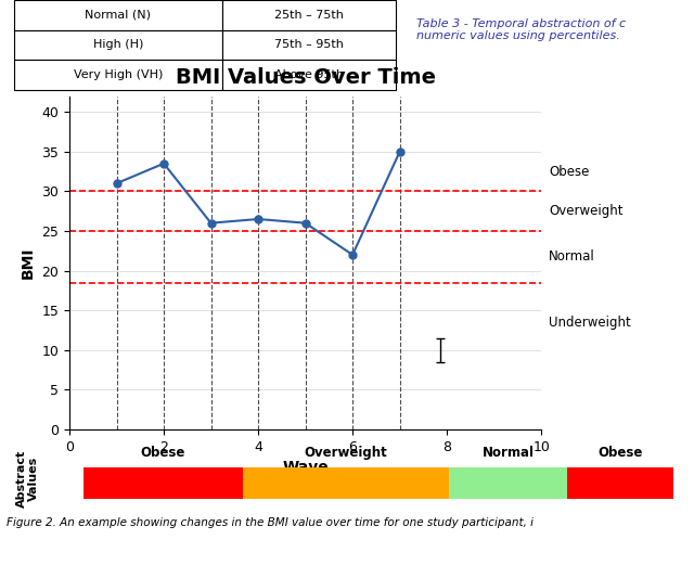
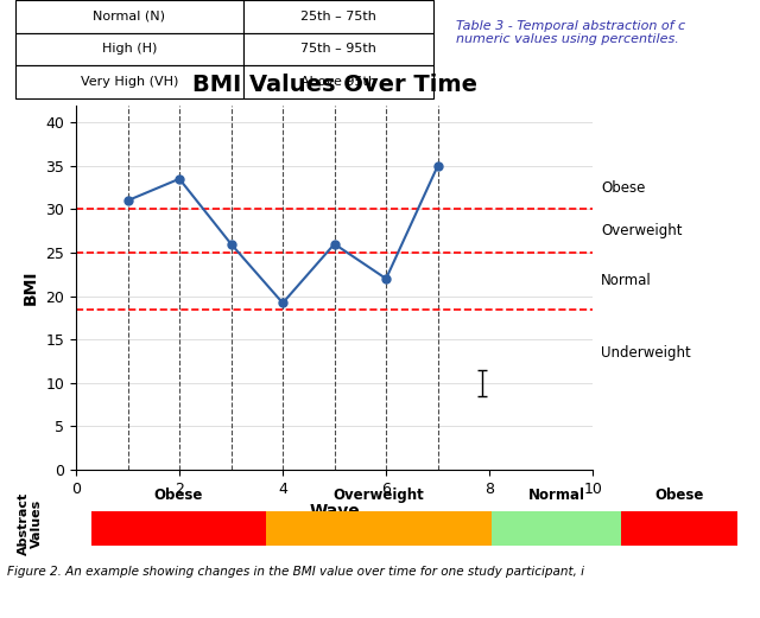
4: 26.5 -> 19.2
